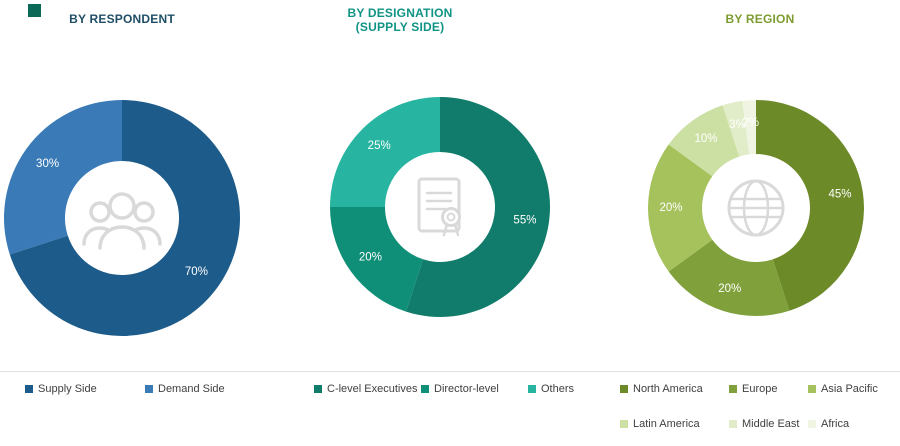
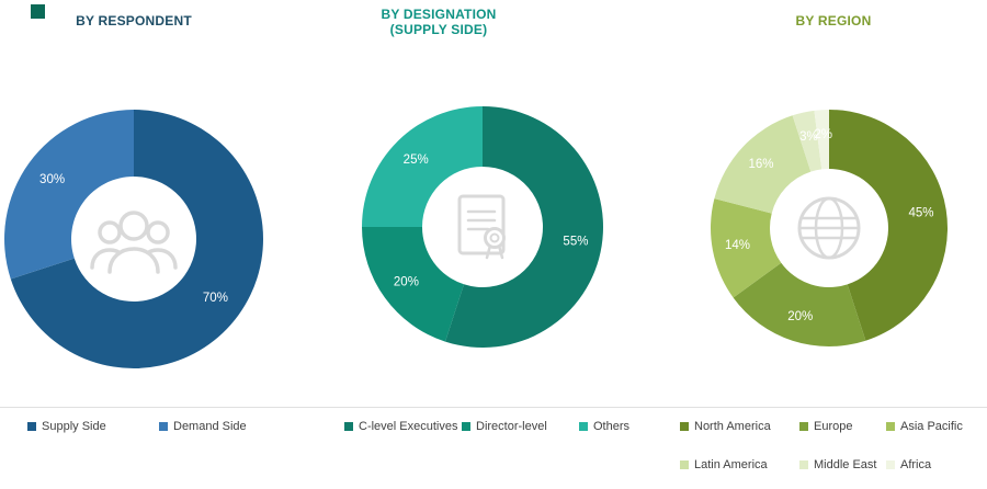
BY REGION/Asia Pacific: 20% -> 14%
BY REGION/Latin America: 10% -> 16%
